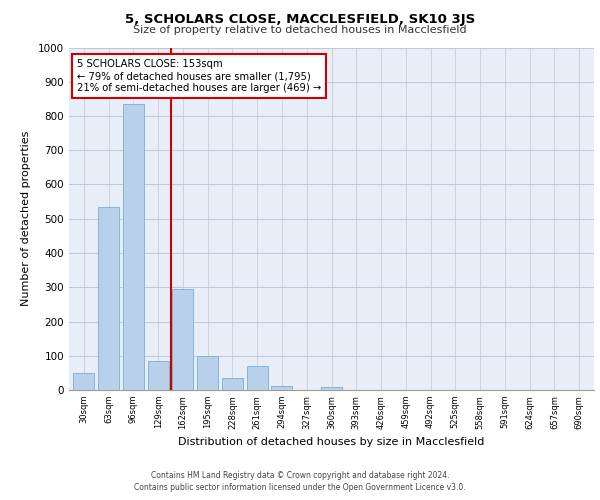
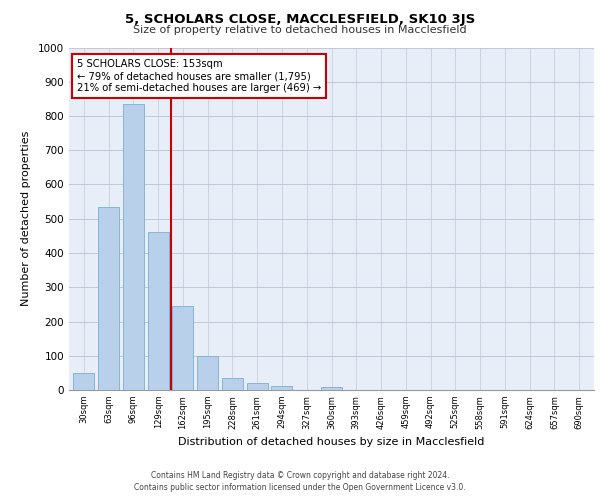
129sqm: 85 -> 460
162sqm: 295 -> 245
261sqm: 70 -> 20
